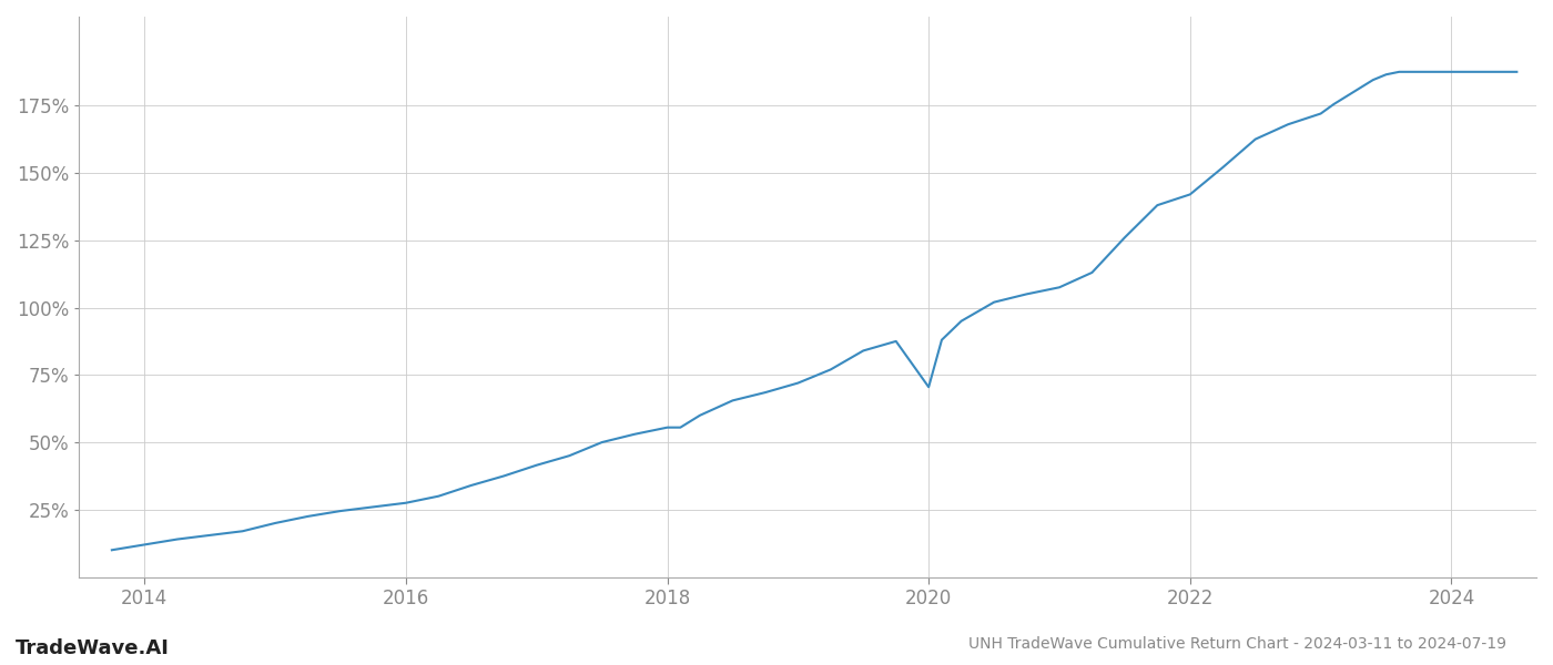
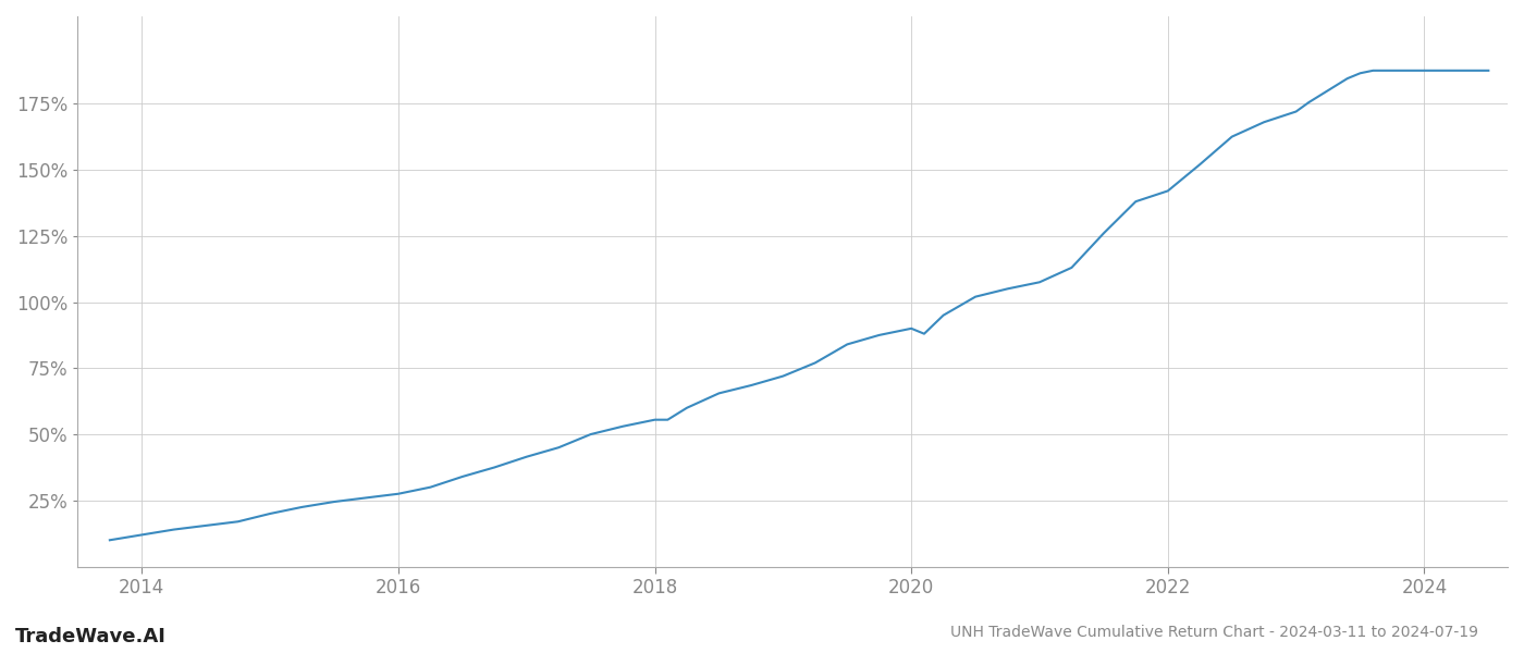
2020: 70.5% -> 90.0%
